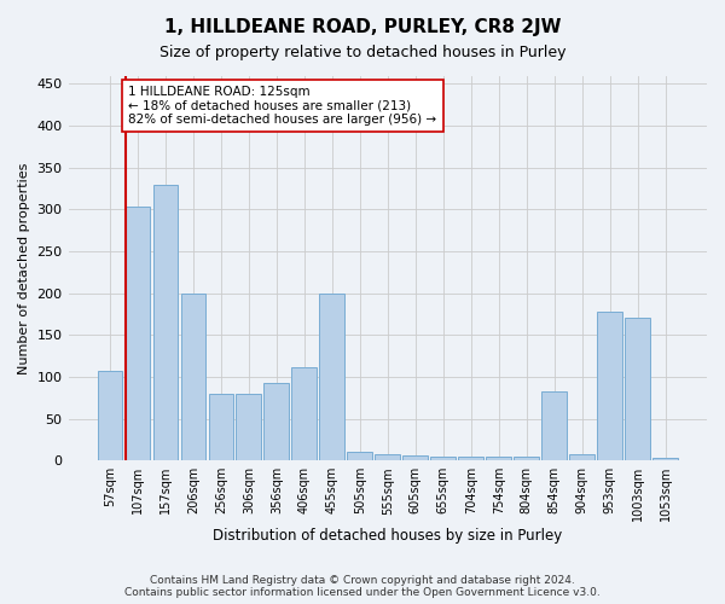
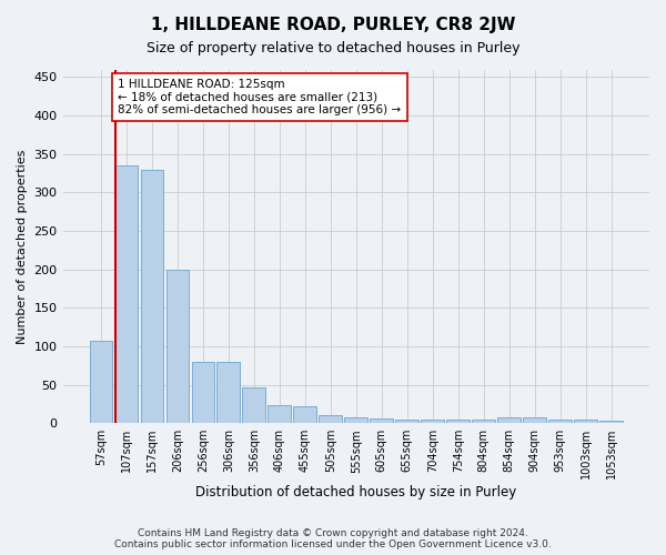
107sqm: 304 -> 335
356sqm: 92 -> 47
406sqm: 112 -> 24
455sqm: 200 -> 22
854sqm: 82 -> 8
953sqm: 178 -> 4
1003sqm: 170 -> 4
